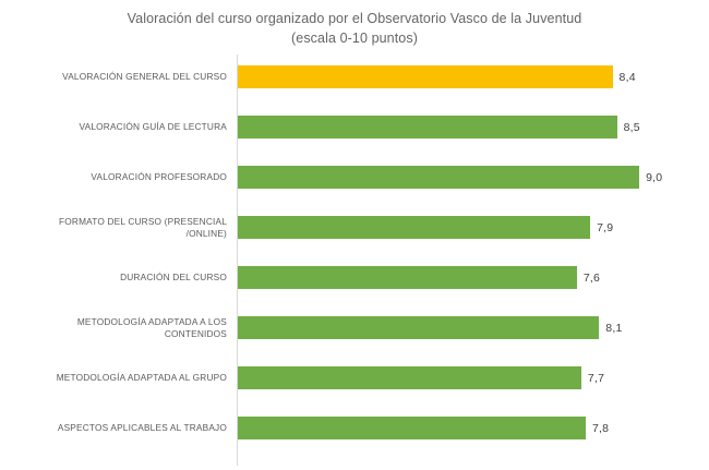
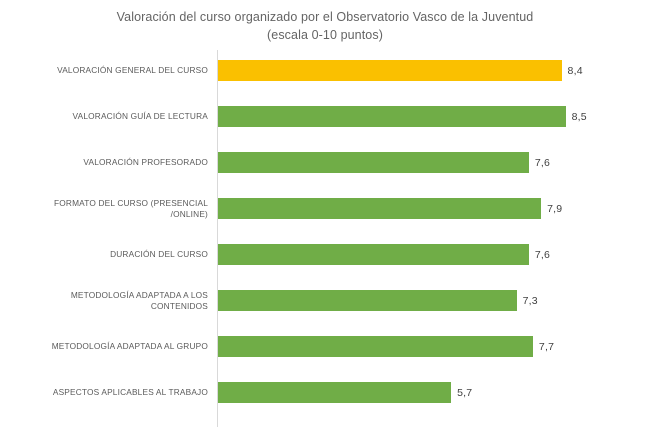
VALORACIÓN PROFESORADO: 9,0 -> 7,6
METODOLOGÍA ADAPTADA A LOS CONTENIDOS: 8,1 -> 7,3
ASPECTOS APLICABLES AL TRABAJO: 7,8 -> 5,7
